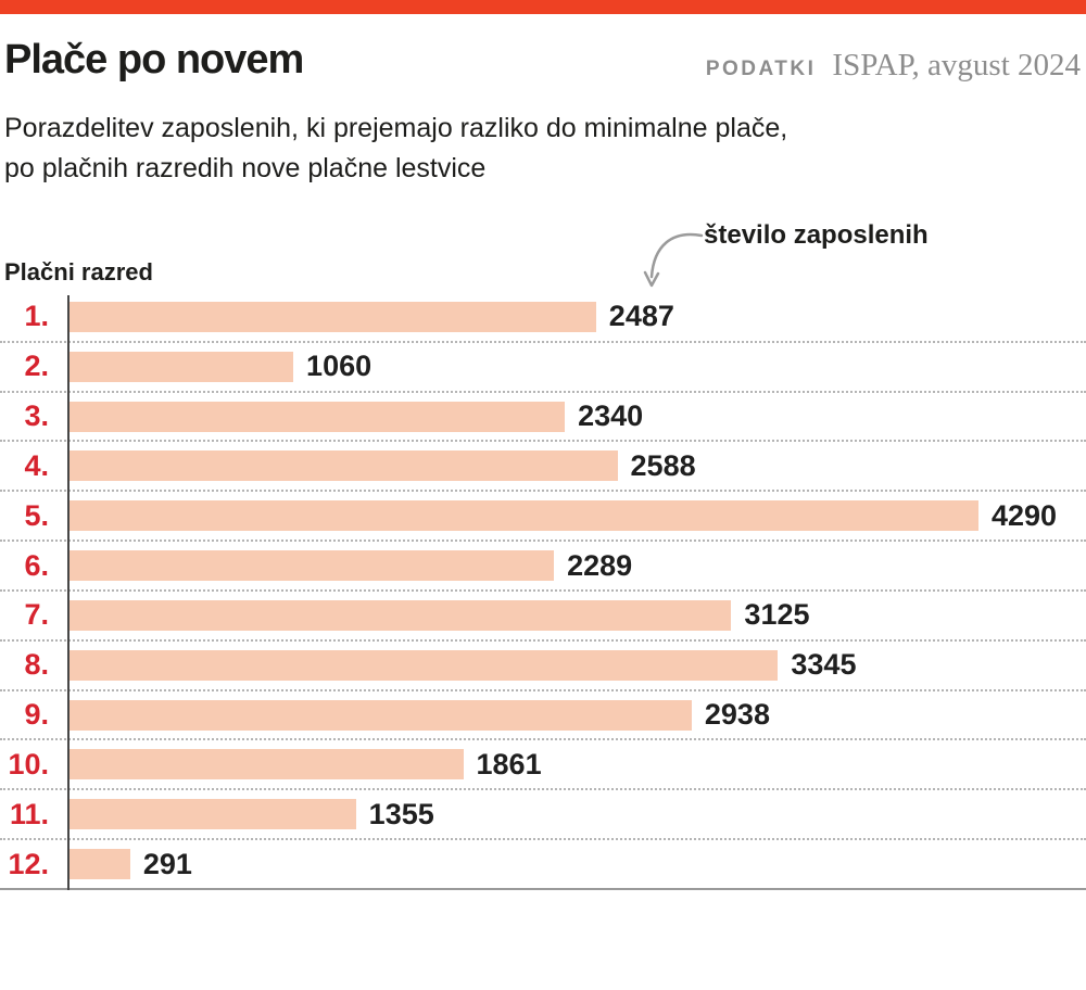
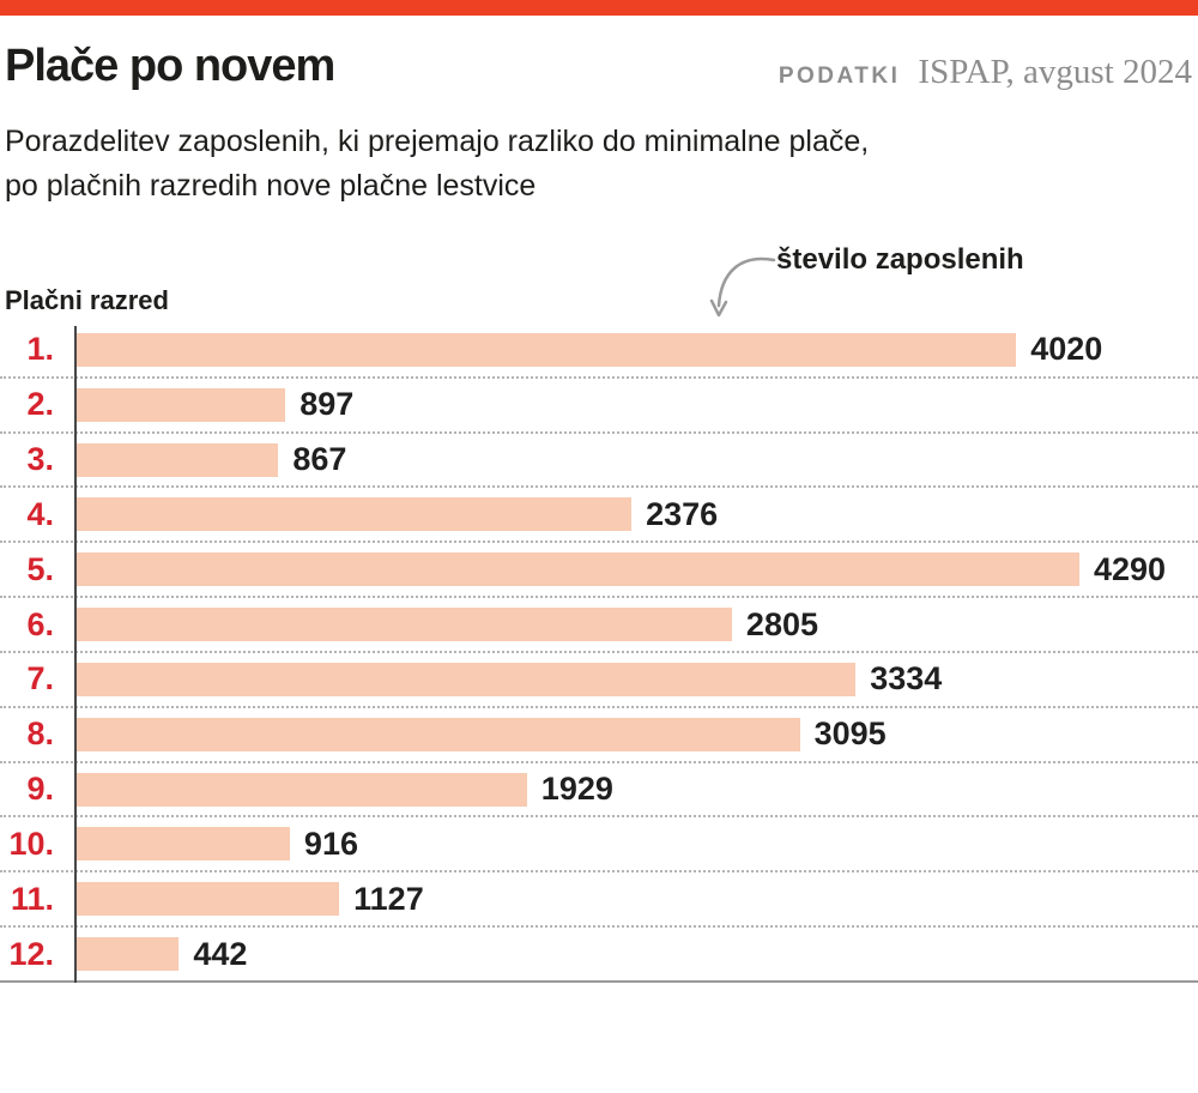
1.: 2487 -> 4020
2.: 1060 -> 897
3.: 2340 -> 867
4.: 2588 -> 2376
6.: 2289 -> 2805
7.: 3125 -> 3334
8.: 3345 -> 3095
9.: 2938 -> 1929
10.: 1861 -> 916
11.: 1355 -> 1127
12.: 291 -> 442
